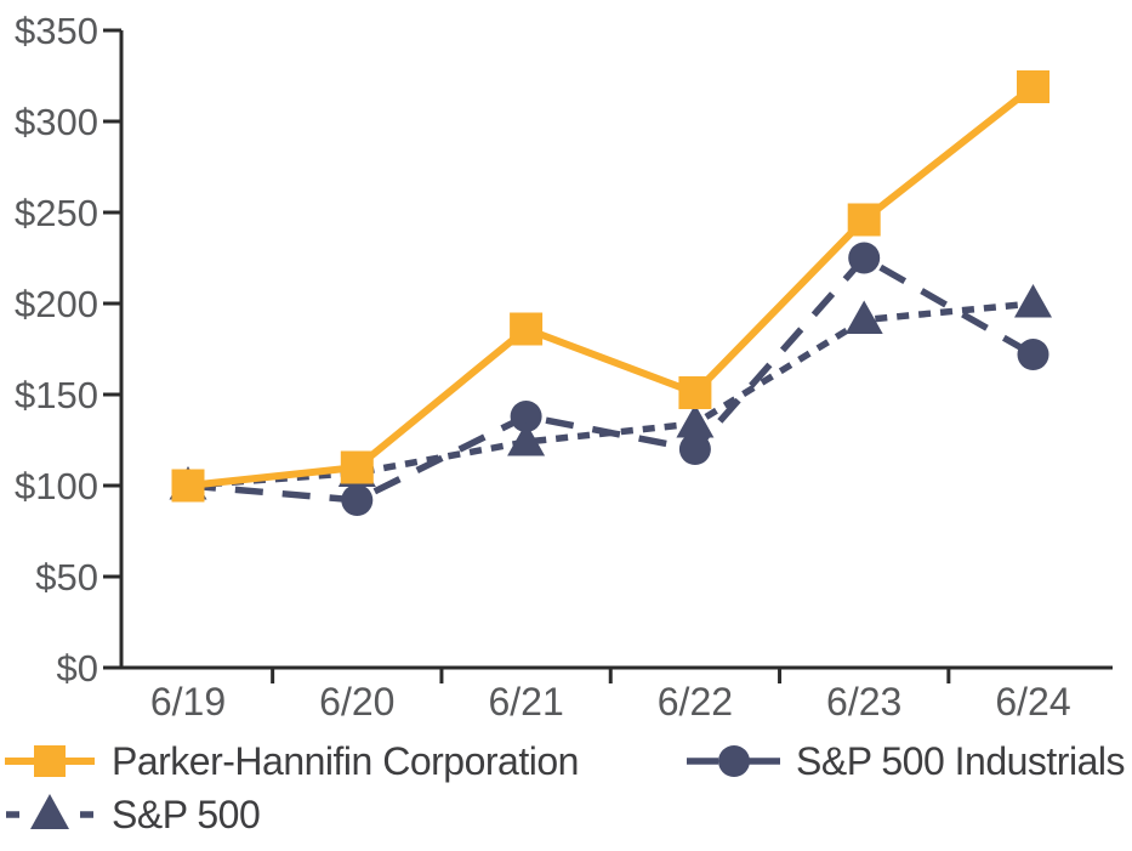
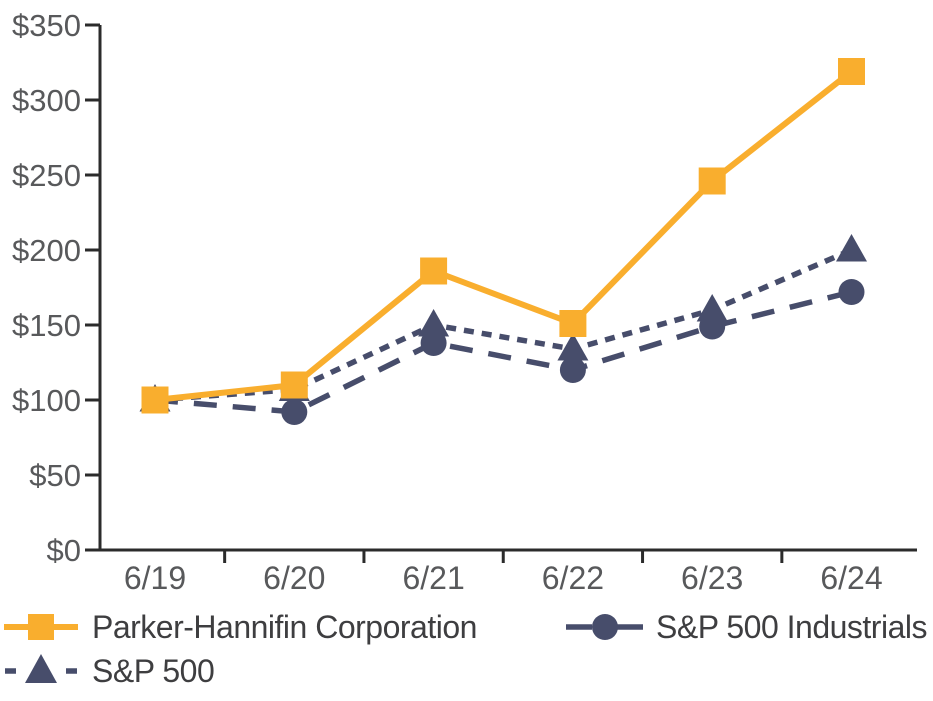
S&P 500/6/21: $124 -> $150
S&P 500/6/23: $191 -> $160
S&P 500 Industrials/6/23: $225 -> $149
